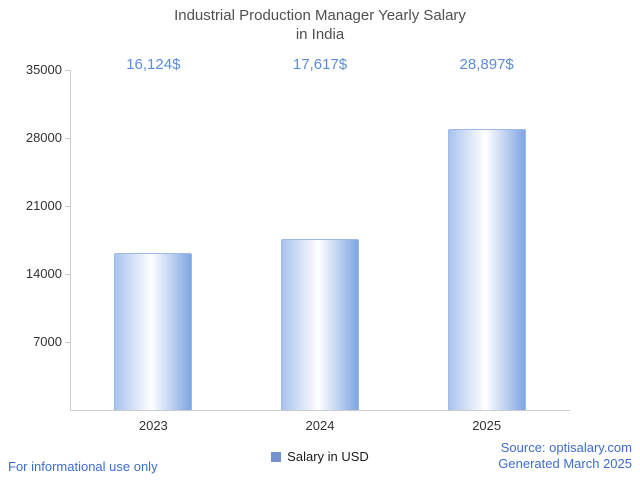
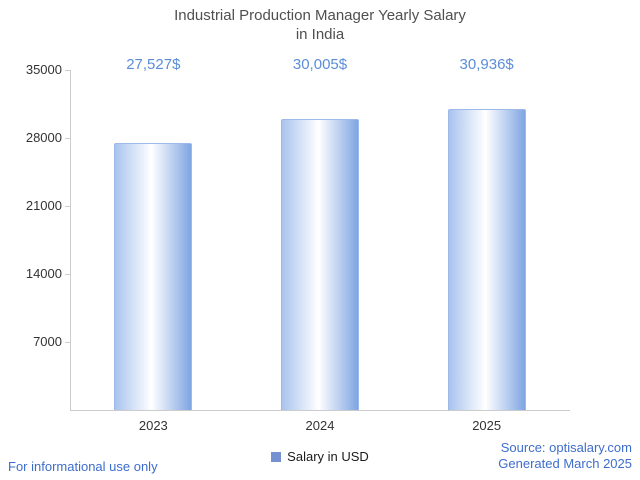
2023: 16,124 -> 27,527
2024: 17,617 -> 30,005
2025: 28,897 -> 30,936
